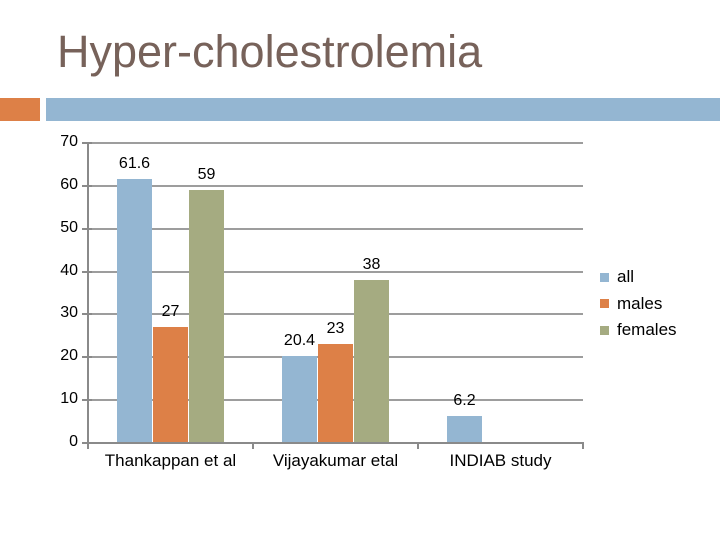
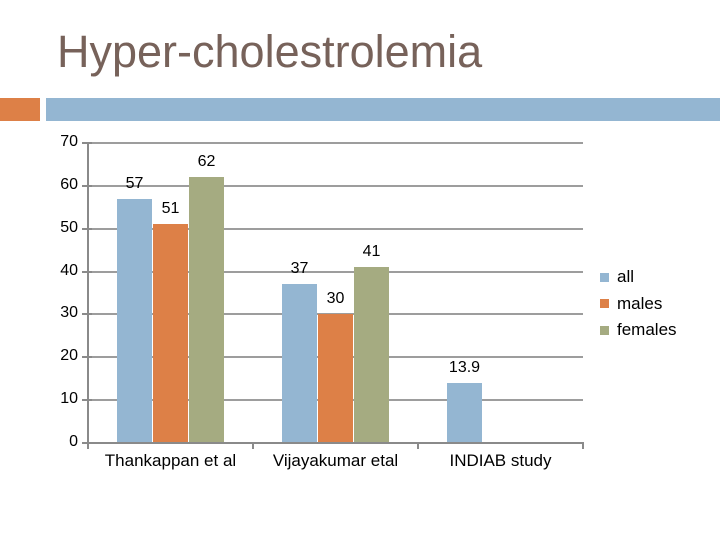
all/Thankappan et al: 61.6 -> 57
males/Thankappan et al: 27 -> 51
females/Thankappan et al: 59 -> 62
all/Vijayakumar etal: 20.4 -> 37
males/Vijayakumar etal: 23 -> 30
females/Vijayakumar etal: 38 -> 41
all/INDIAB study: 6.2 -> 13.9
